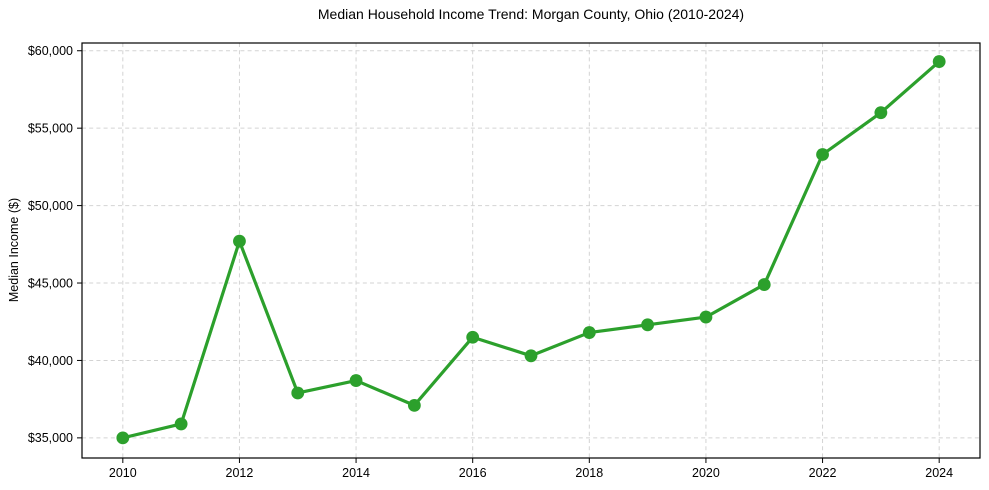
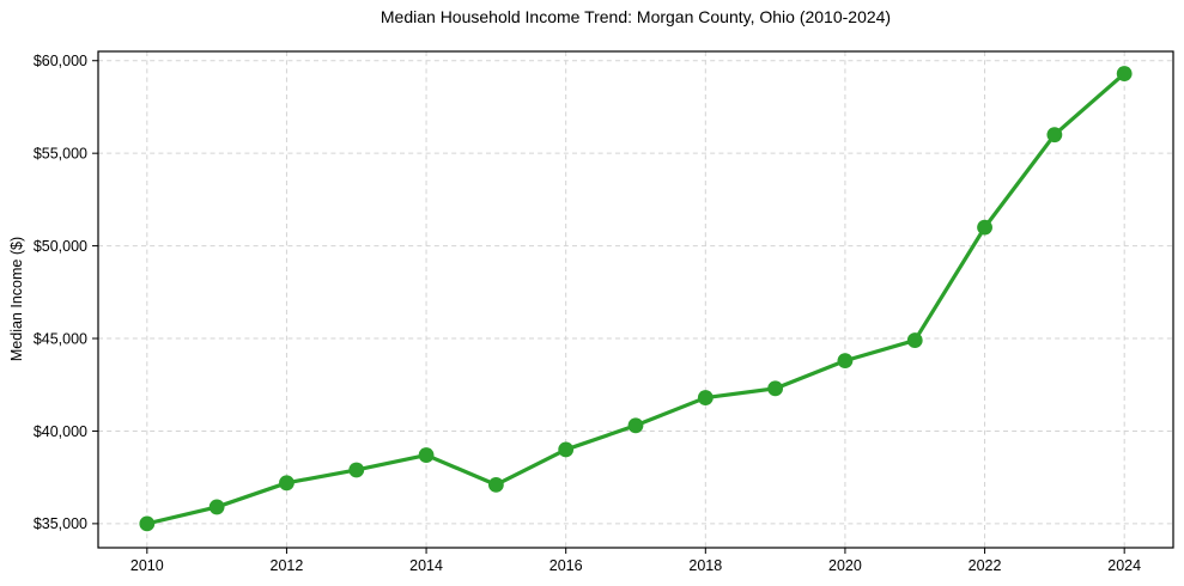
2012: $47700 -> $37200
2016: $41500 -> $39000
2020: $42800 -> $43800
2022: $53300 -> $51000
